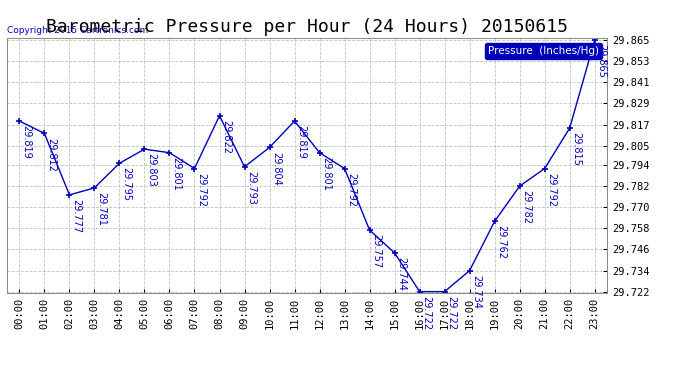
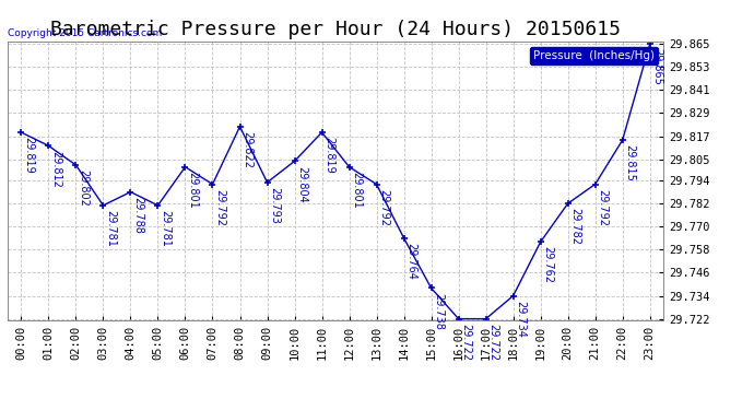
02:00: 29.777 -> 29.802
04:00: 29.795 -> 29.788
05:00: 29.803 -> 29.781
14:00: 29.757 -> 29.764
15:00: 29.744 -> 29.738
